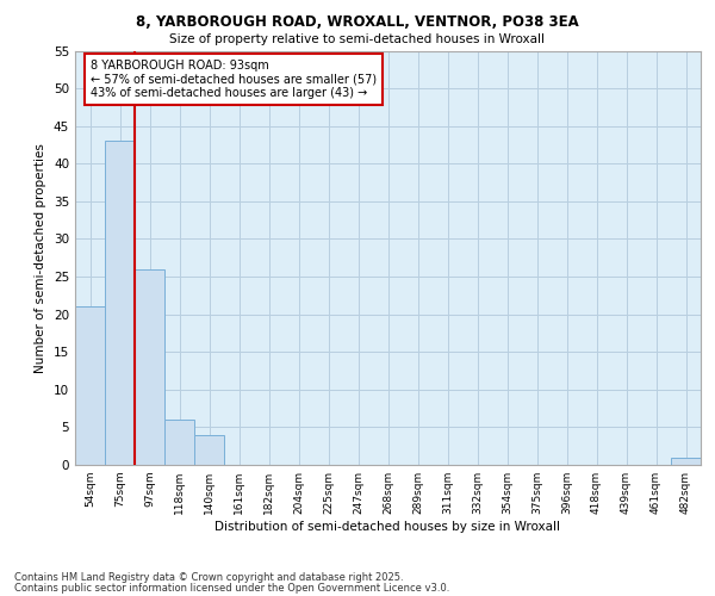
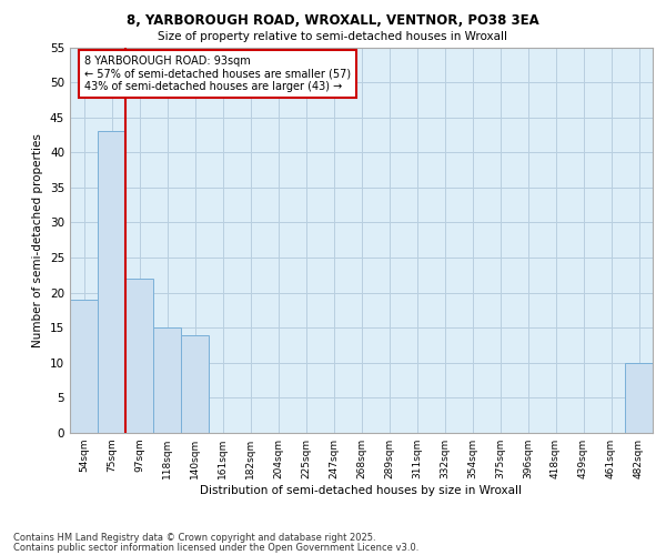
54sqm: 21 -> 19
97sqm: 26 -> 22
118sqm: 6 -> 15
140sqm: 4 -> 14
482sqm: 1 -> 10
